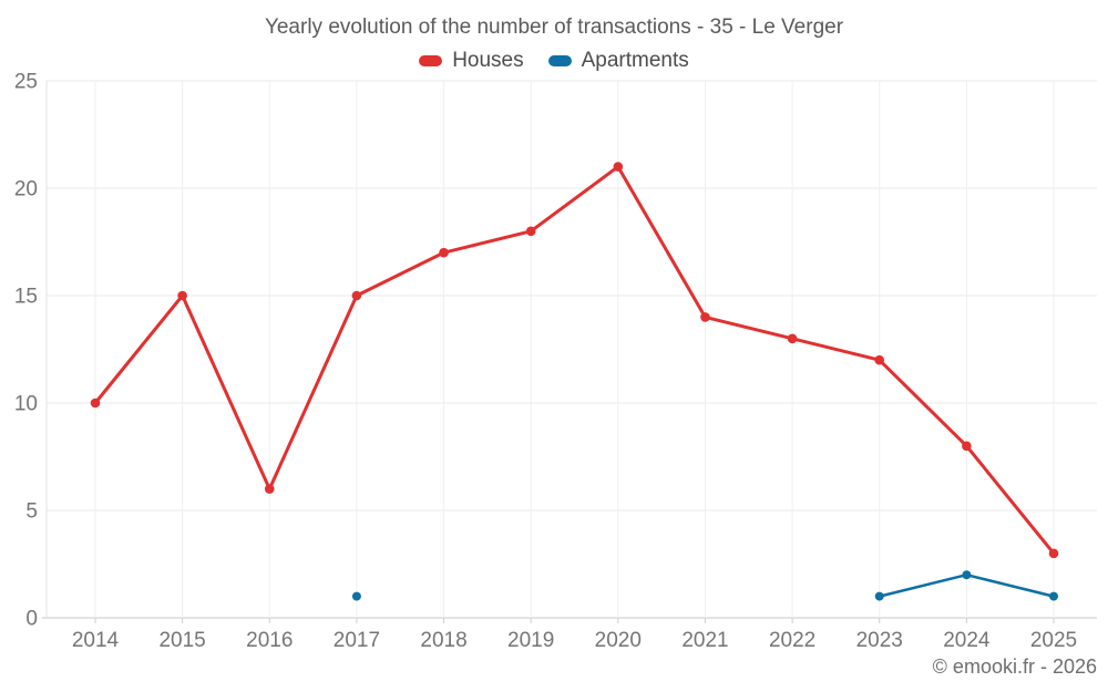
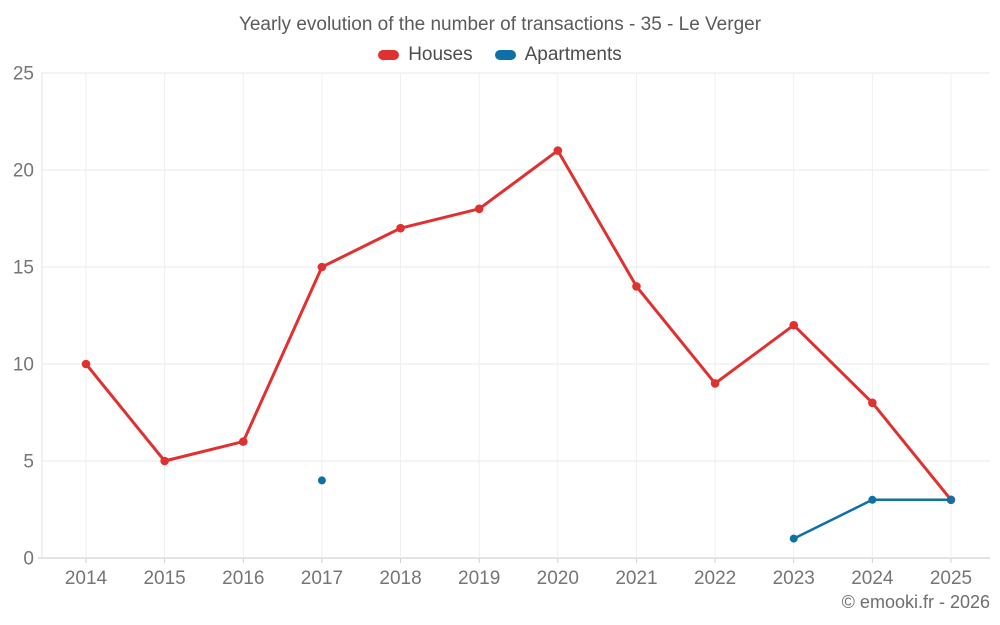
Houses/2015: 15 -> 5
Apartments/2017: 1 -> 4
Houses/2022: 13 -> 9
Apartments/2024: 2 -> 3
Apartments/2025: 1 -> 3
